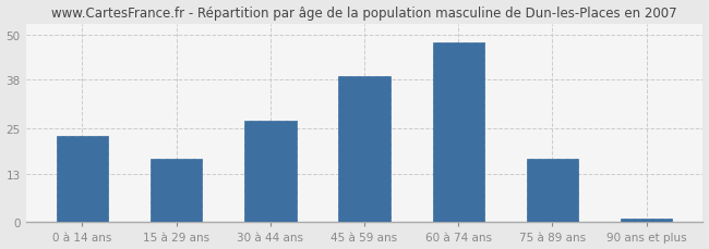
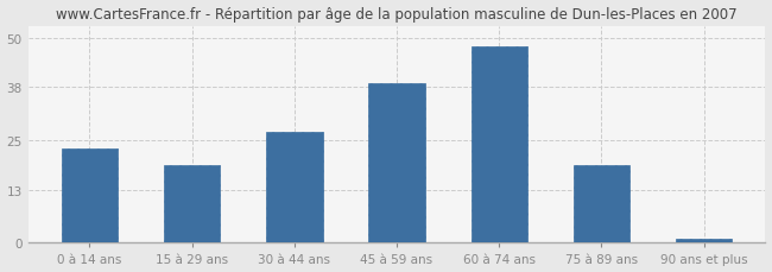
15 à 29 ans: 17 -> 19
75 à 89 ans: 17 -> 19
